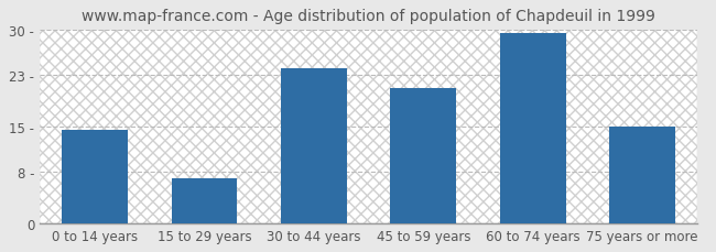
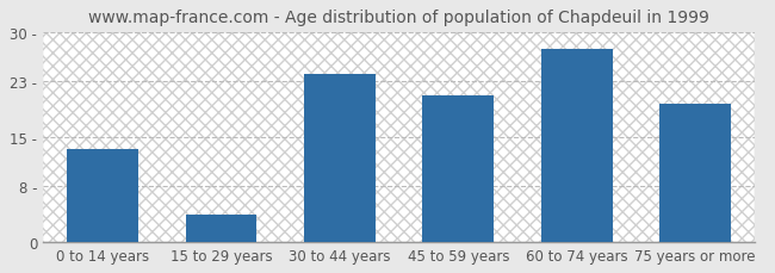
0 to 14 years: 14.5 - -> 13.2 -
15 to 29 years: 7.0 - -> 3.8 -
60 to 74 years: 29.5 - -> 27.6 -
75 years or more: 15.0 - -> 19.8 -
